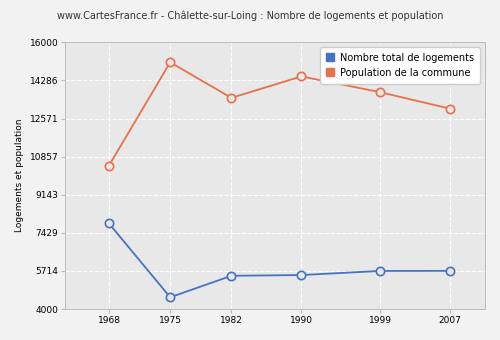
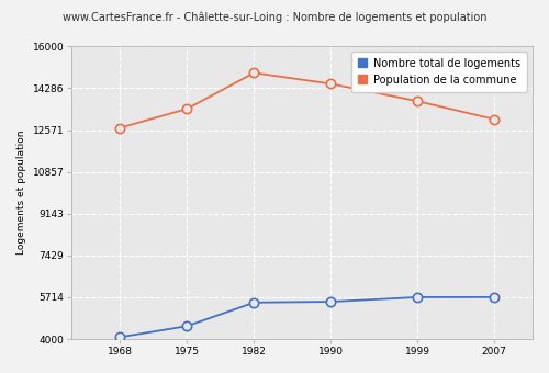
Nombre total de logements/1968: 7850 -> 4080
Population de la commune/1968: 10450 -> 12660
Population de la commune/1975: 15100 -> 13440
Population de la commune/1982: 13500 -> 14920
